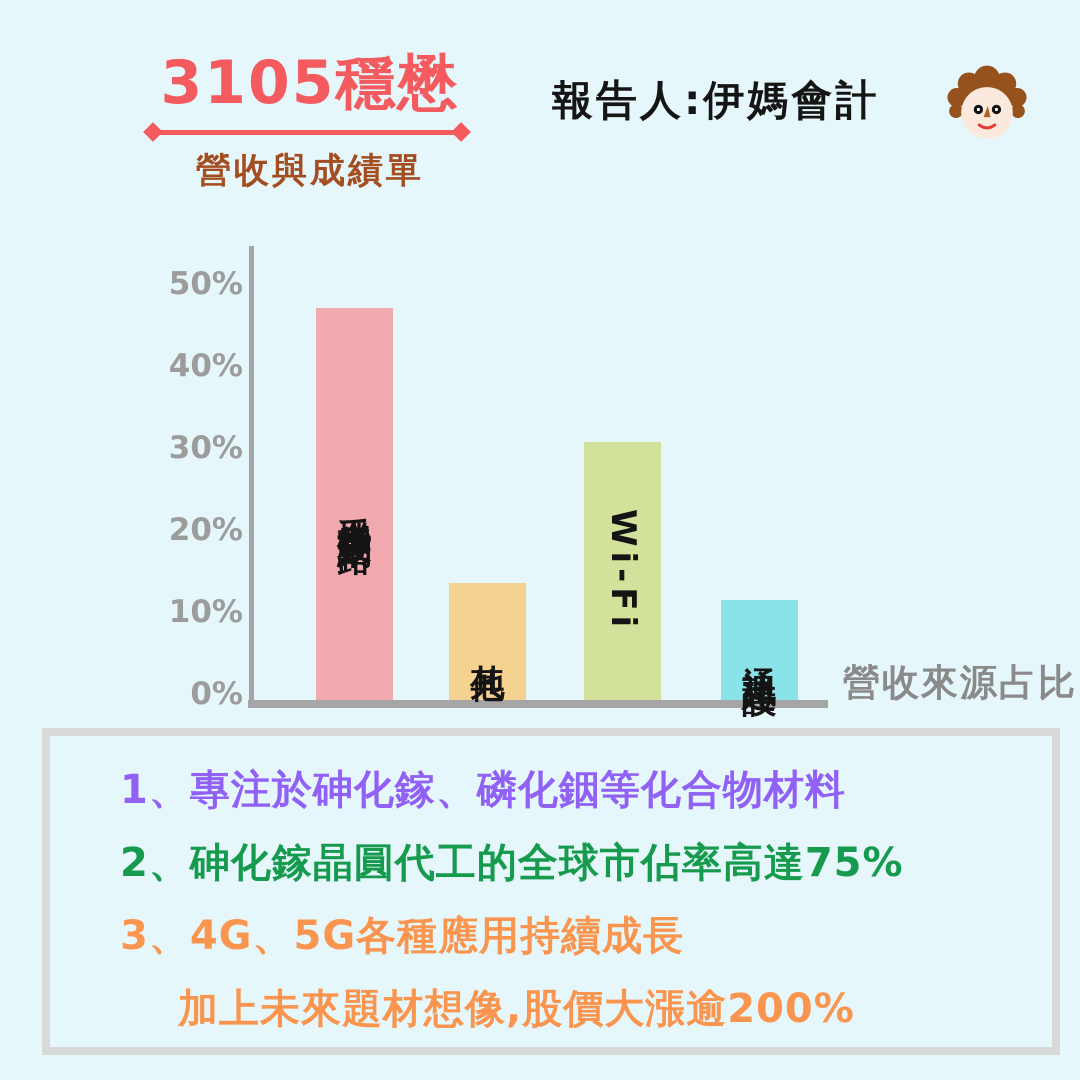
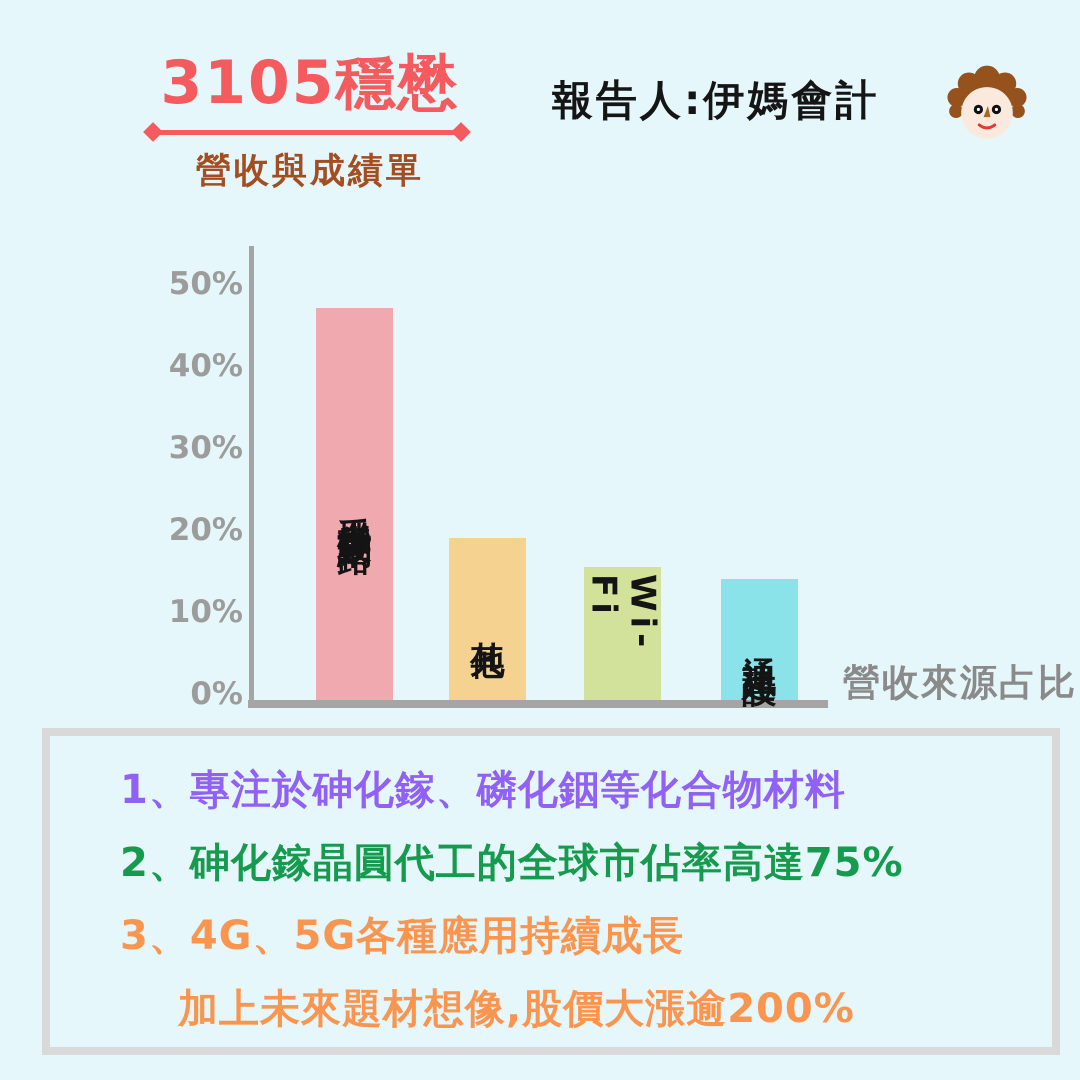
其他: 14% -> 20%
Wi-Fi: 31% -> 16%
通訊建設: 12% -> 14%
